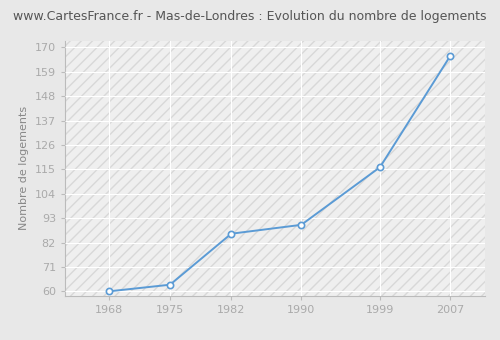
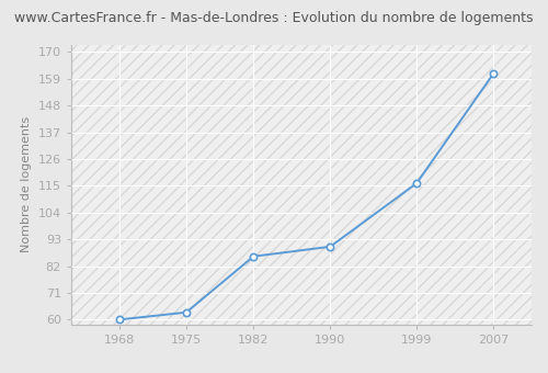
2007: 166 -> 161
